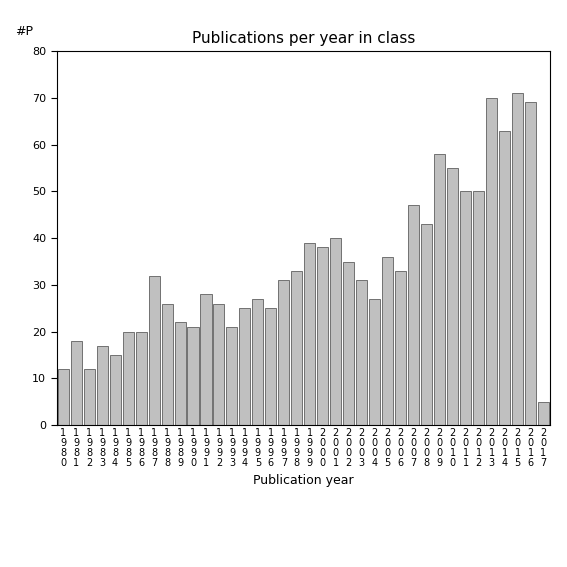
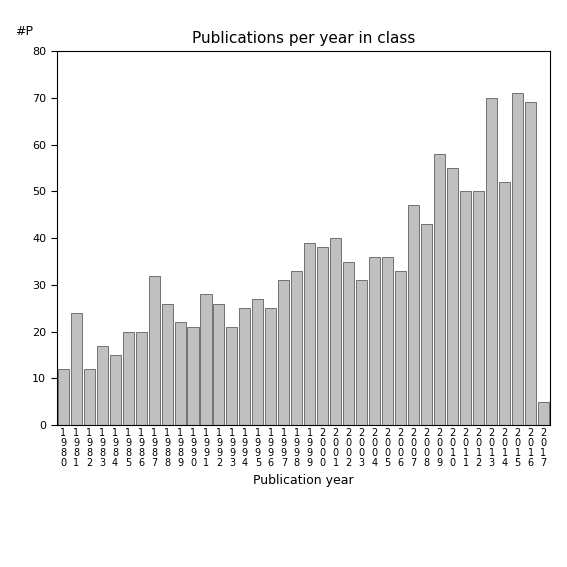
1 9 8 1: 18 -> 24
2 0 0 4: 27 -> 36
2 0 1 4: 63 -> 52
